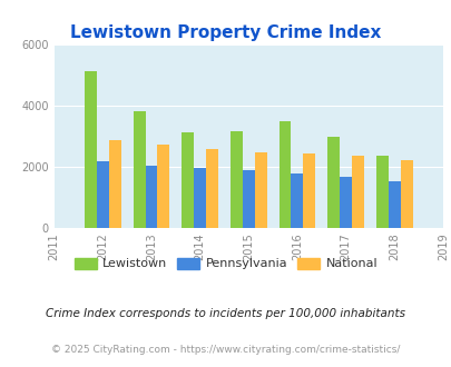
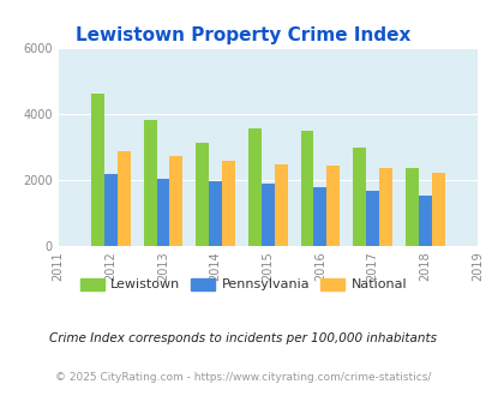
Lewistown/2012: 5100 -> 4600
Lewistown/2015: 3150 -> 3550
